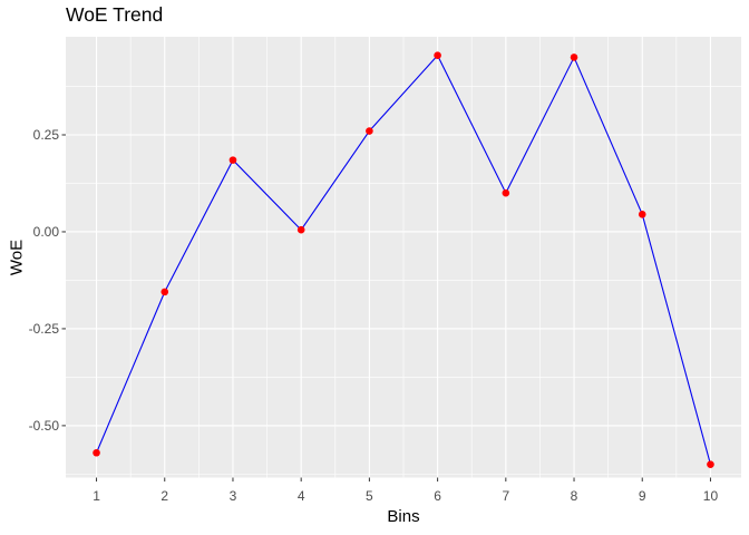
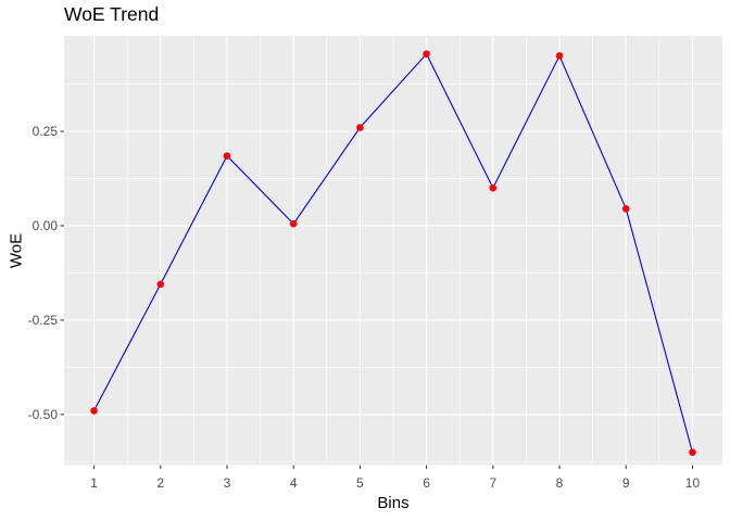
1: -0.57 -> -0.49
